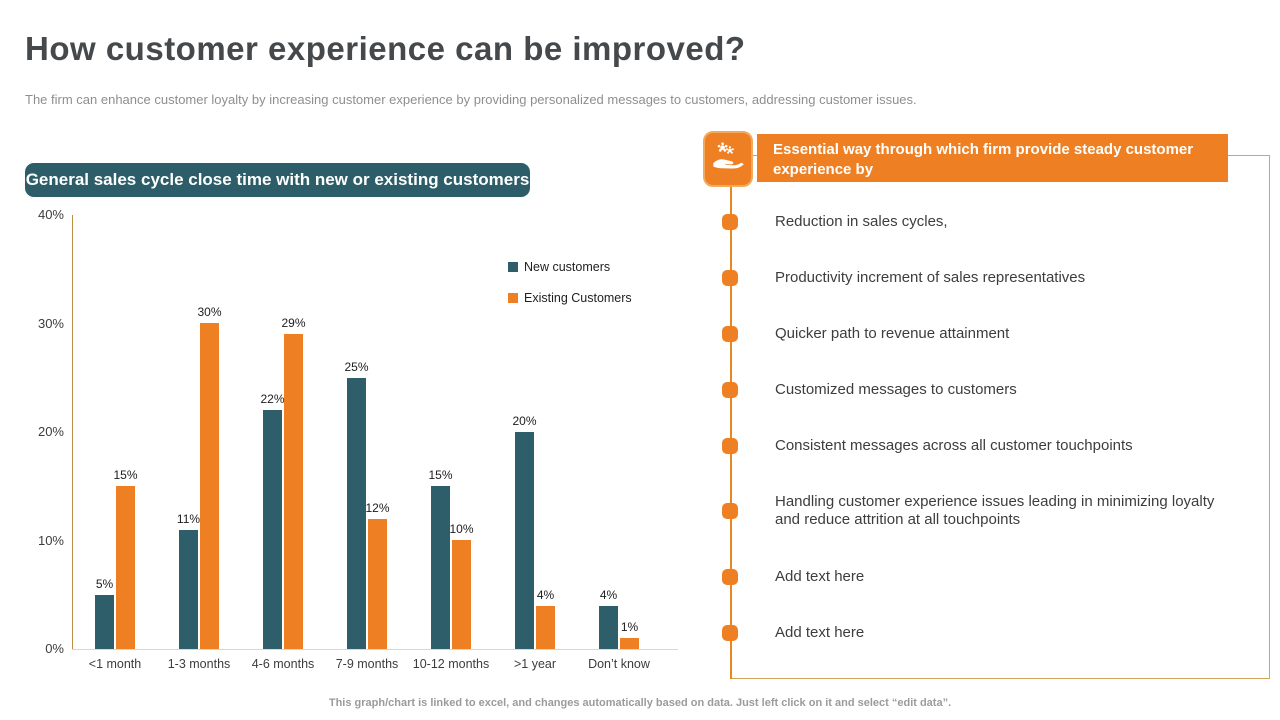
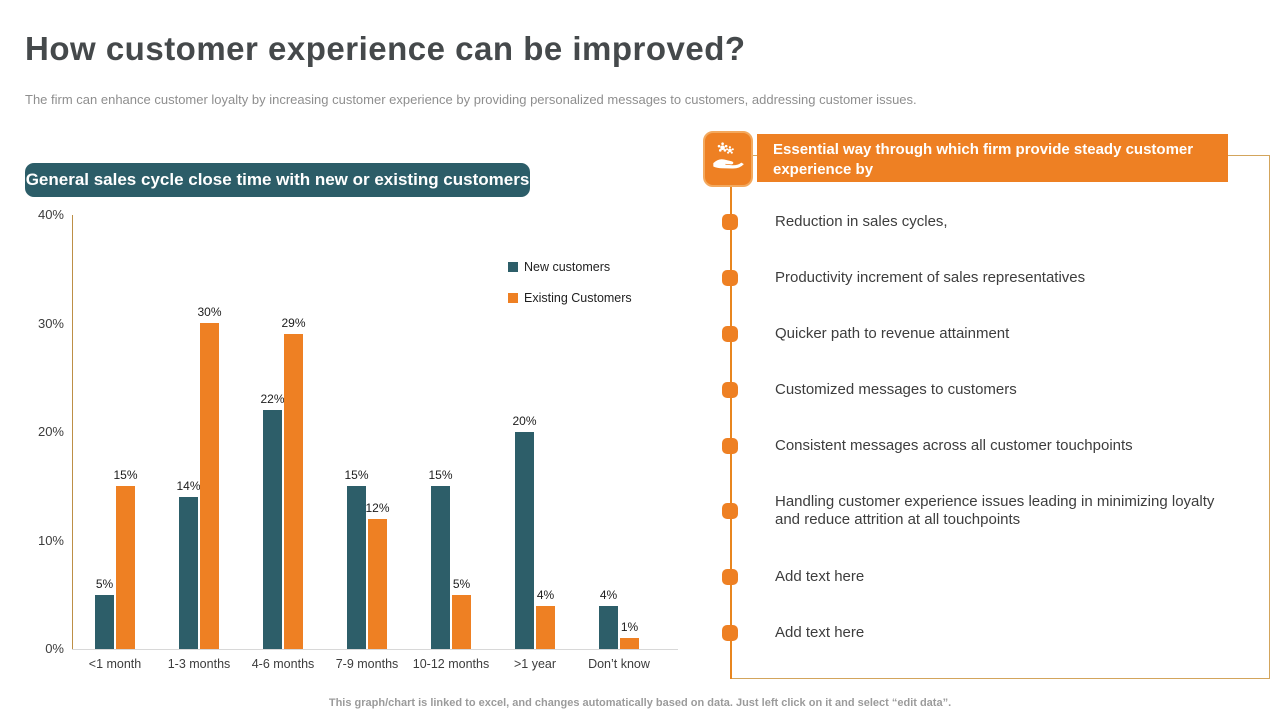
New customers/1-3 months: 11% -> 14%
New customers/7-9 months: 25% -> 15%
Existing Customers/10-12 months: 10% -> 5%
